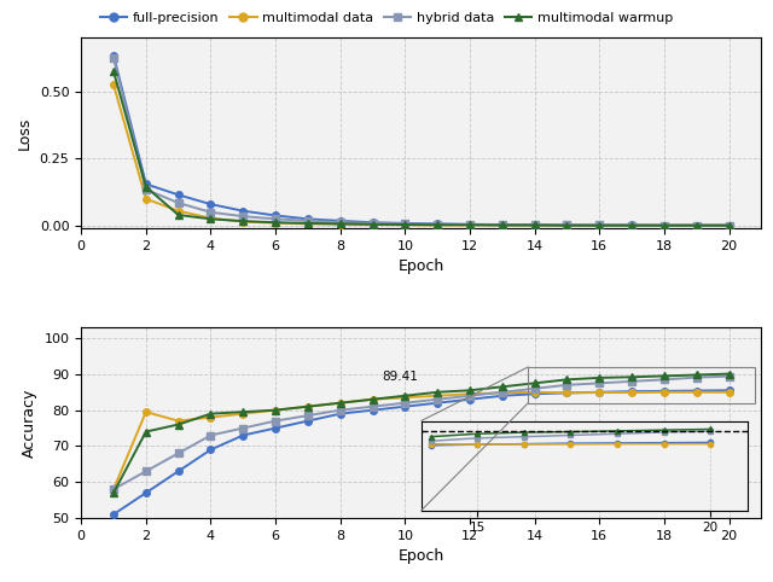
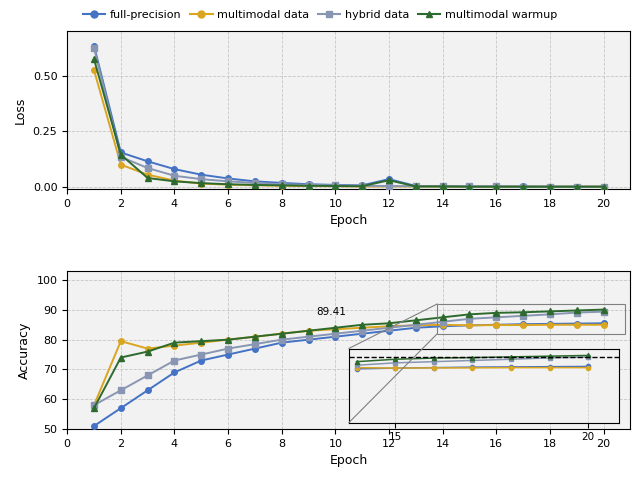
full-precision/12: 0.005 -> 0.035
multimodal warmup/12: 0.003 -> 0.030
